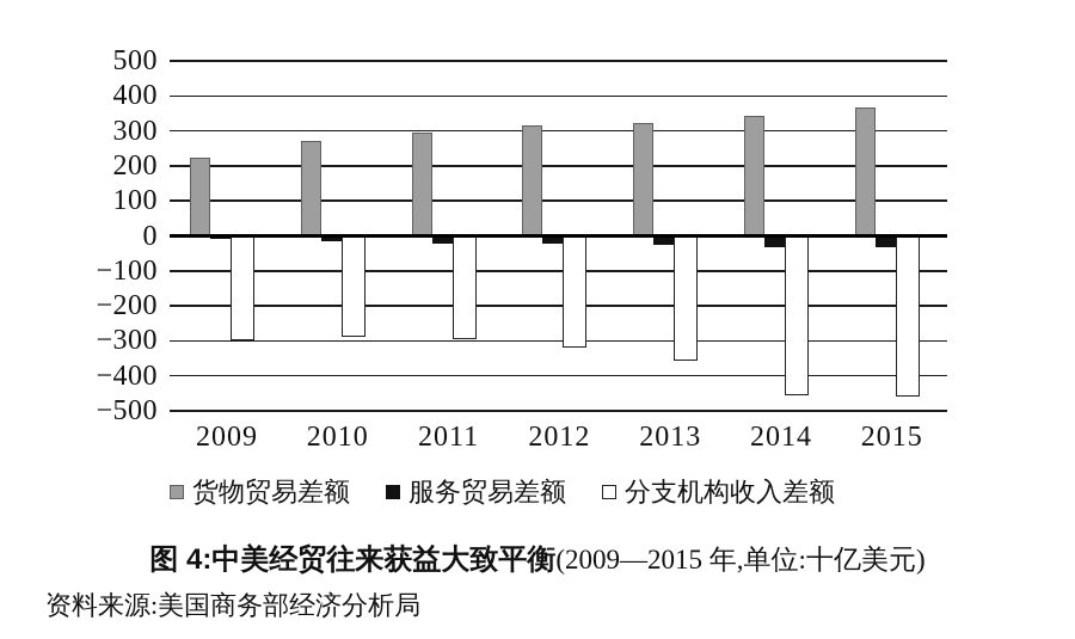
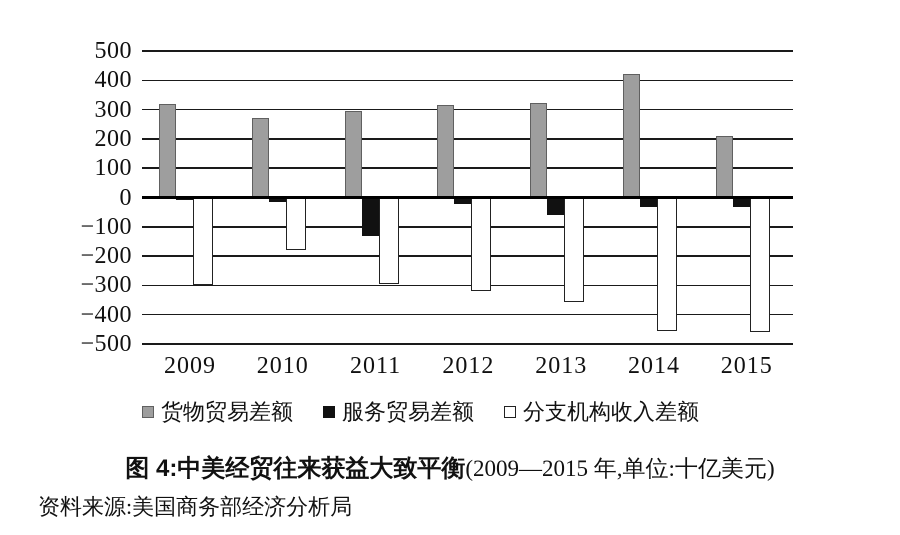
货物贸易差额/2009: 220 -> 320
分支机构收入差额/2010: -290 -> -180
服务贸易差额/2011: -20 -> -130
服务贸易差额/2013: -30 -> -60
货物贸易差额/2014: 340 -> 420
货物贸易差额/2015: 370 -> 210
